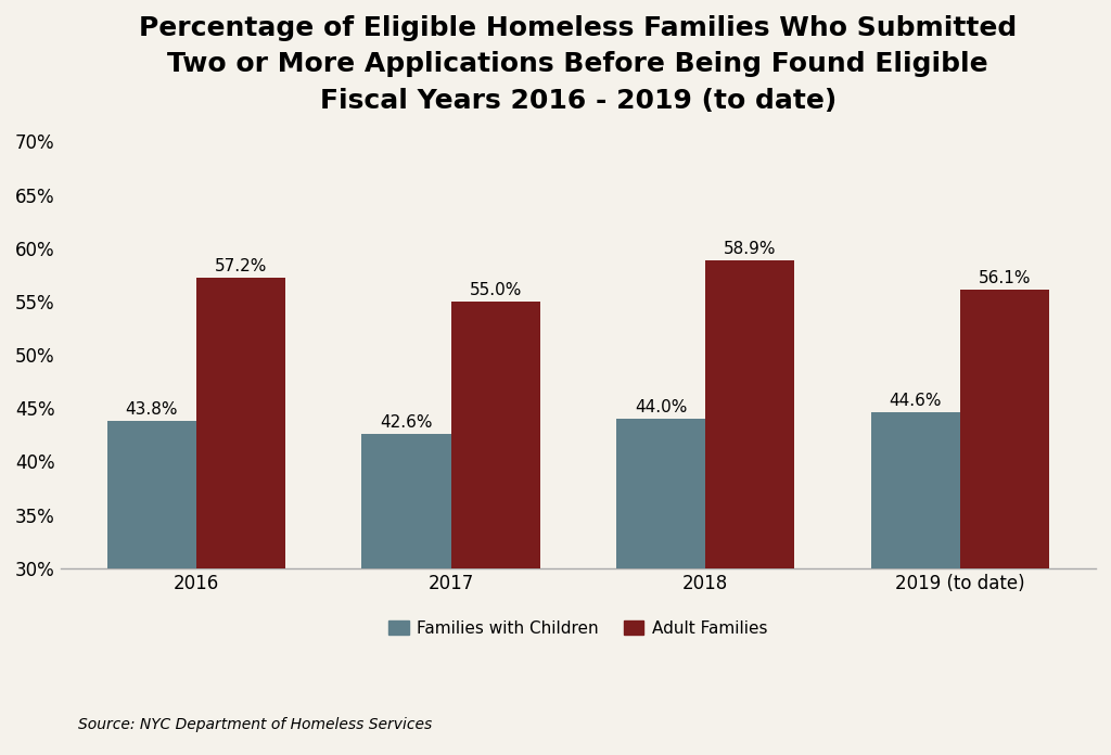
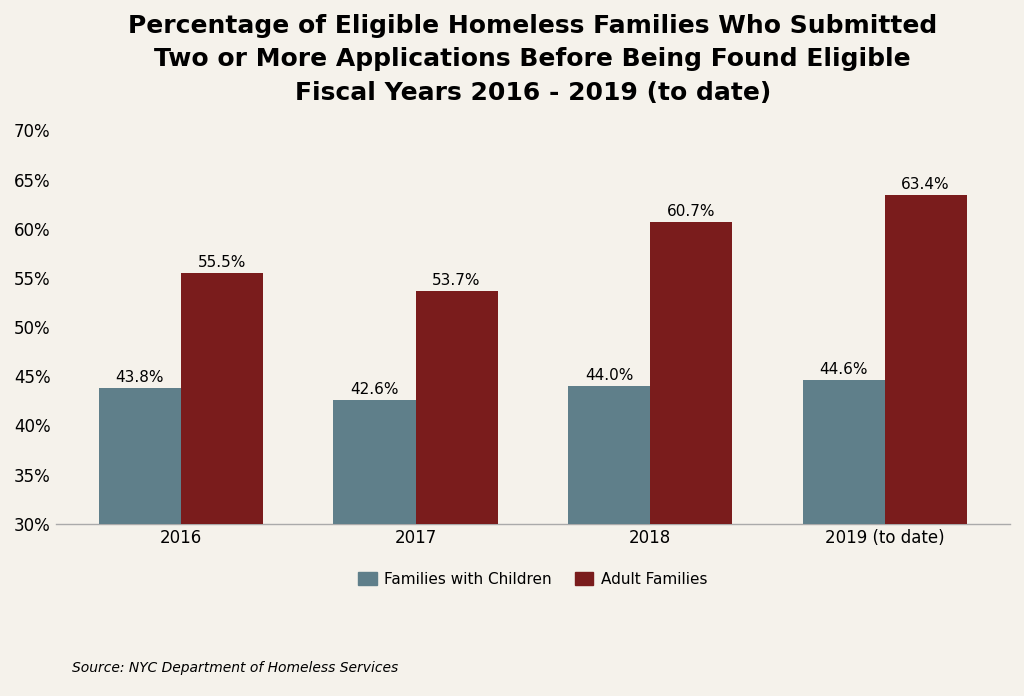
Adult Families/2016: 57.2% -> 55.5%
Adult Families/2017: 55.0% -> 53.7%
Adult Families/2018: 58.9% -> 60.7%
Adult Families/2019 (to date): 56.1% -> 63.4%
